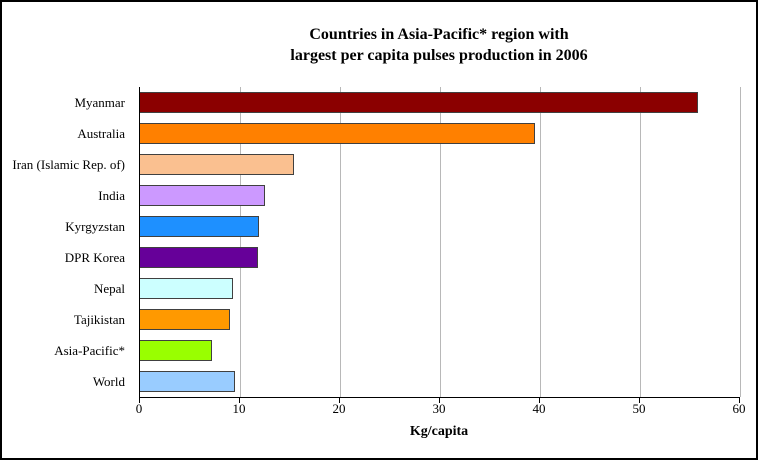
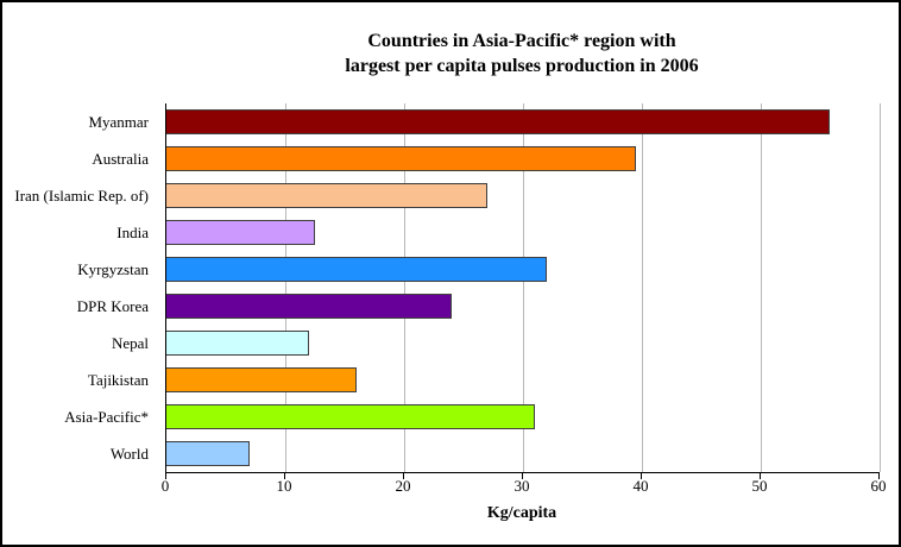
Iran (Islamic Rep. of): 15 -> 27
Kyrgyzstan: 12 -> 32
DPR Korea: 12 -> 24
Nepal: 9 -> 12
Tajikistan: 9 -> 16
Asia-Pacific*: 7 -> 31
World: 10 -> 7
